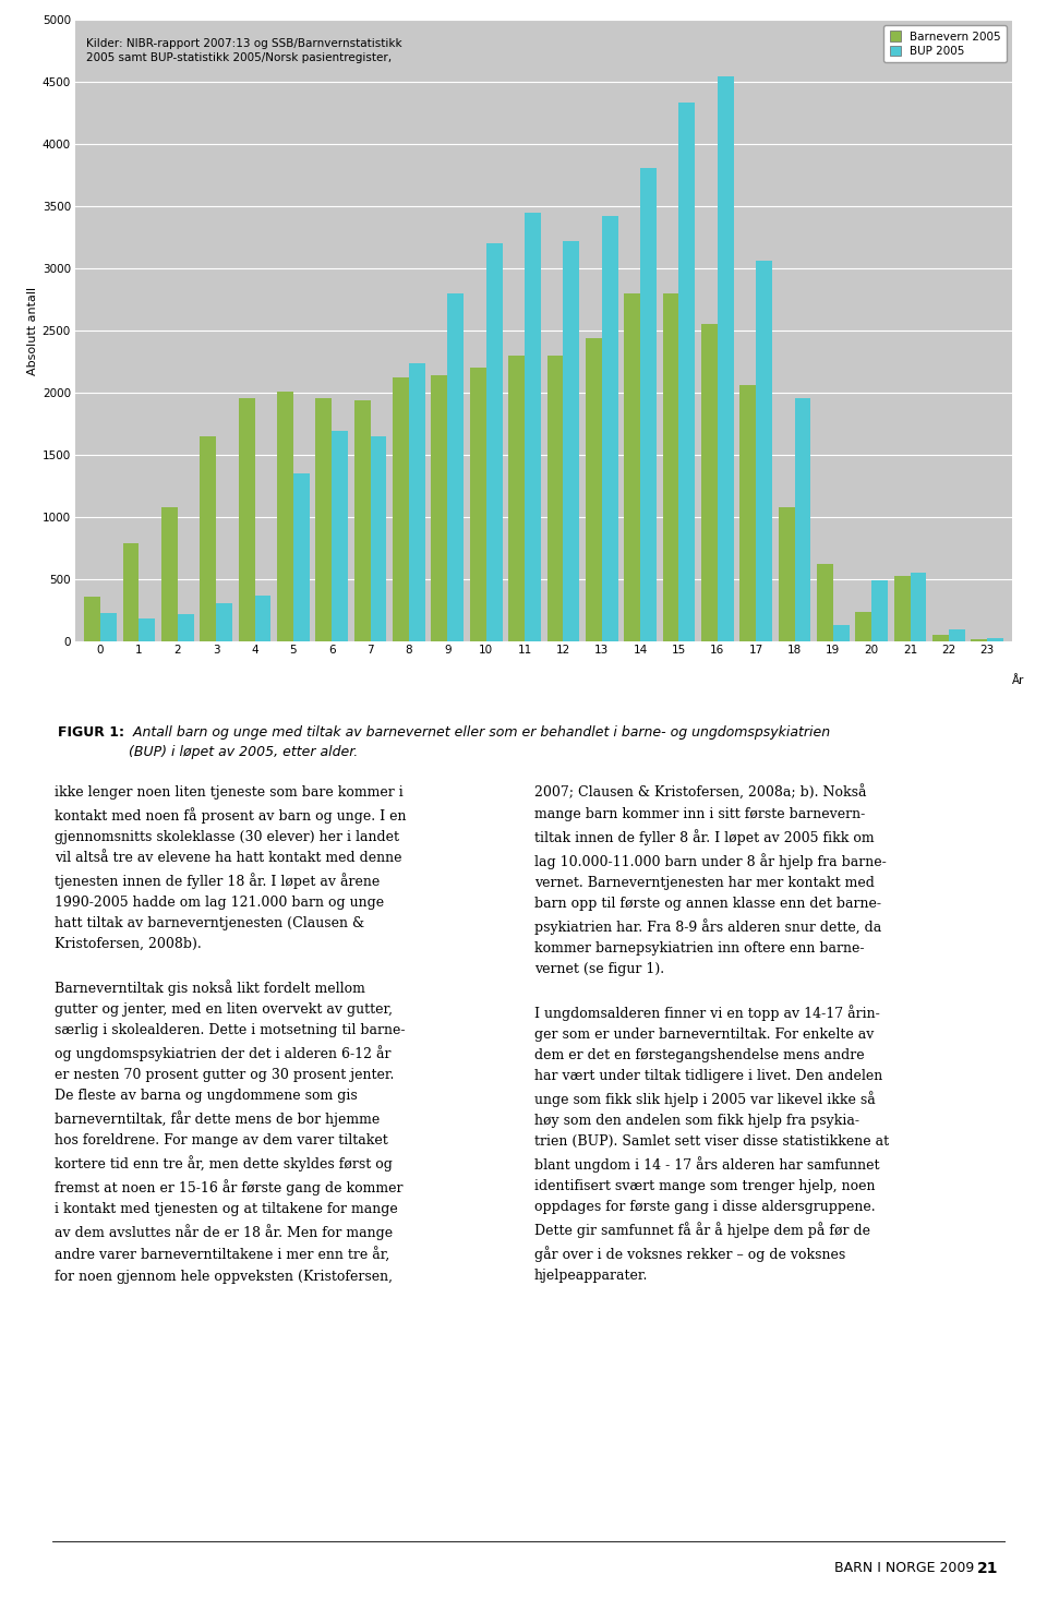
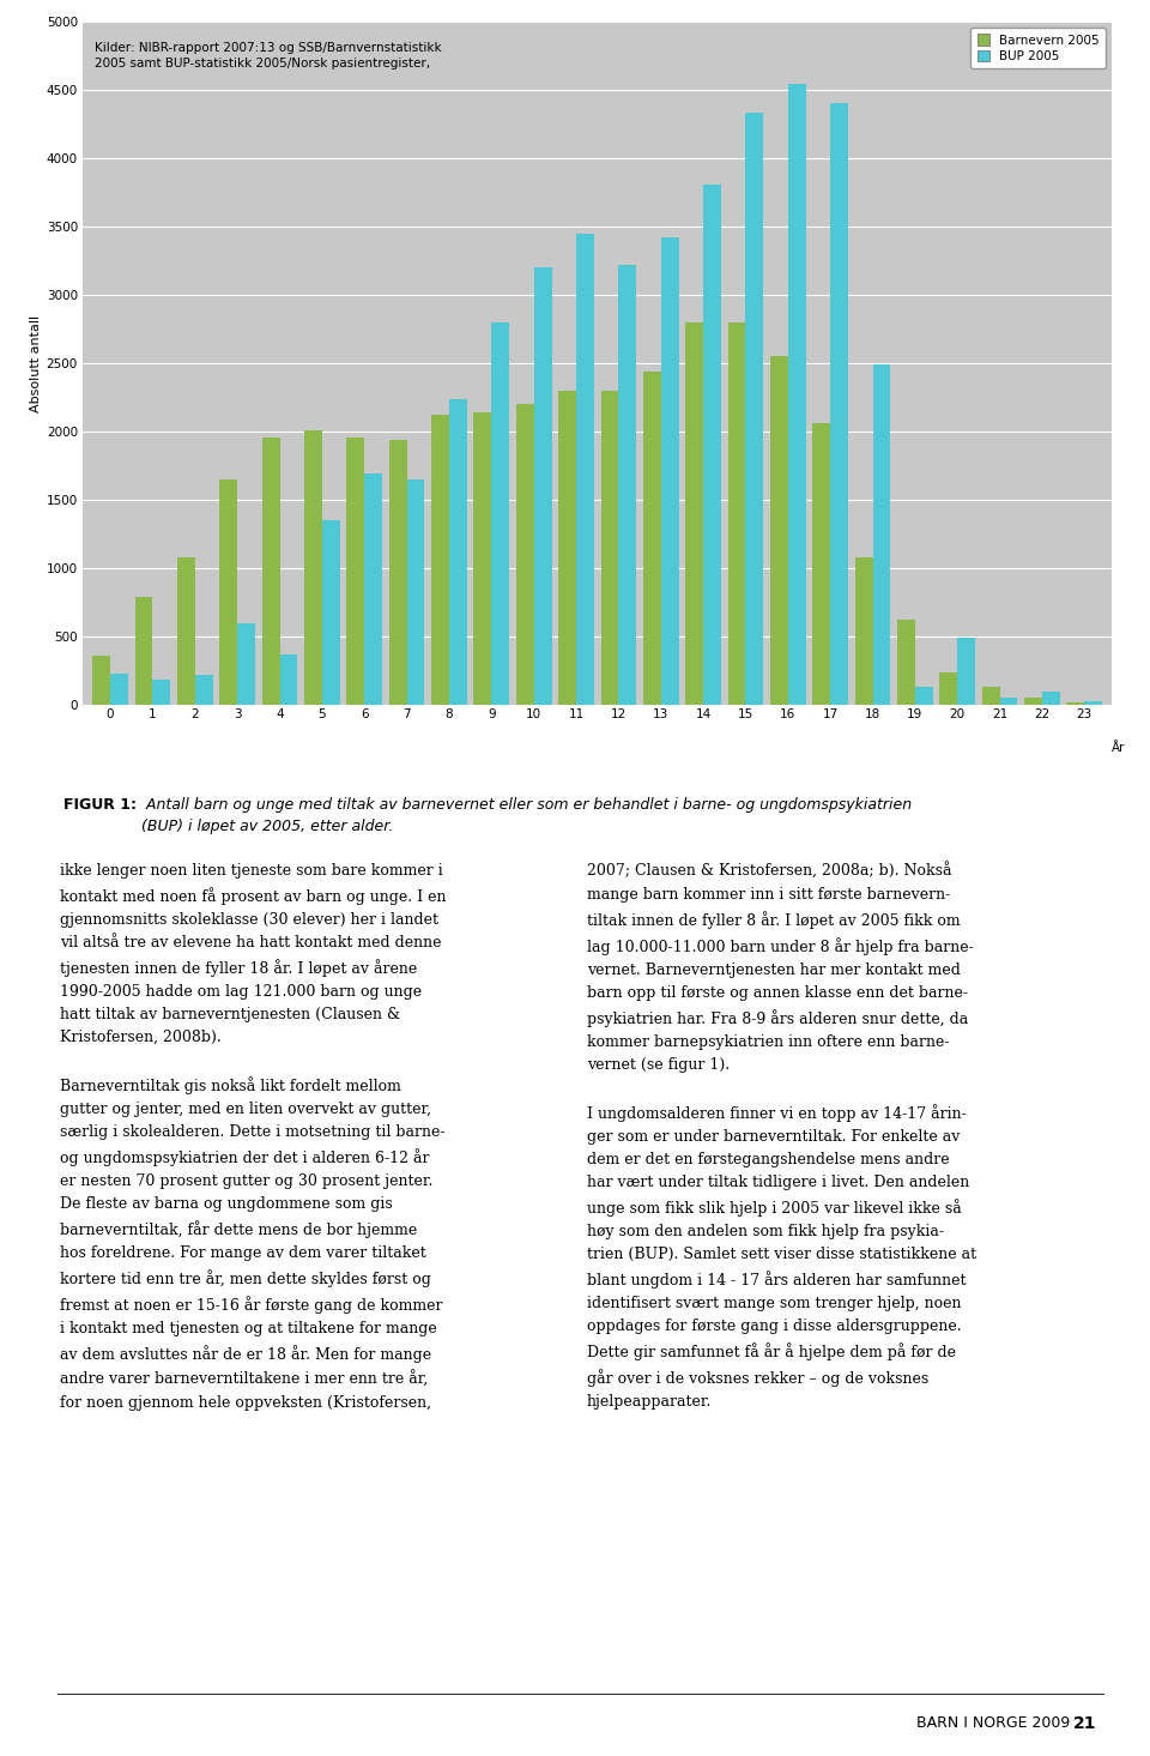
BUP 2005/3: 310 -> 600
BUP 2005/17: 3060 -> 4400
BUP 2005/18: 1960 -> 2490
Barnevern 2005/21: 530 -> 130
BUP 2005/21: 550 -> 50
